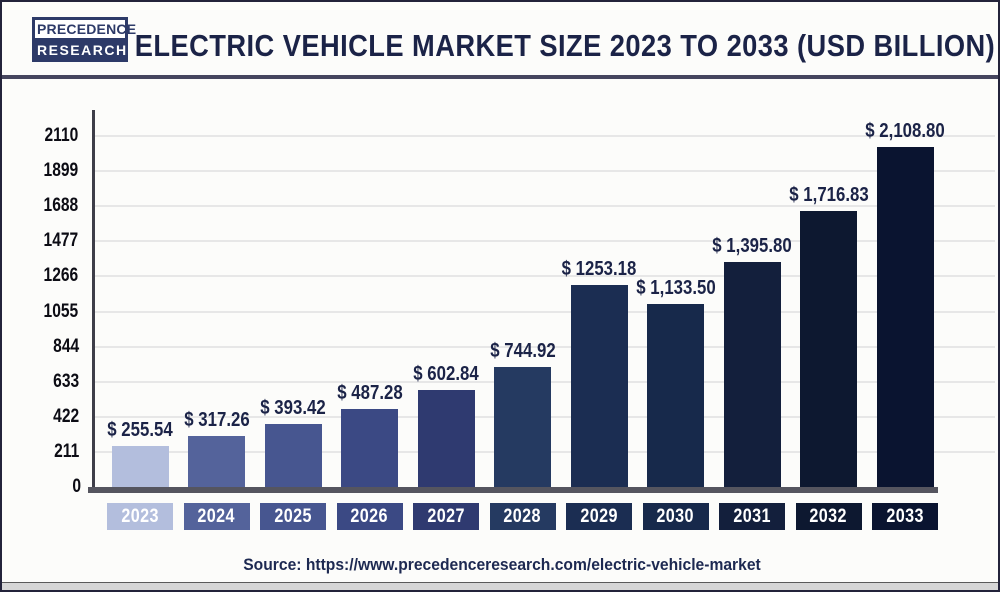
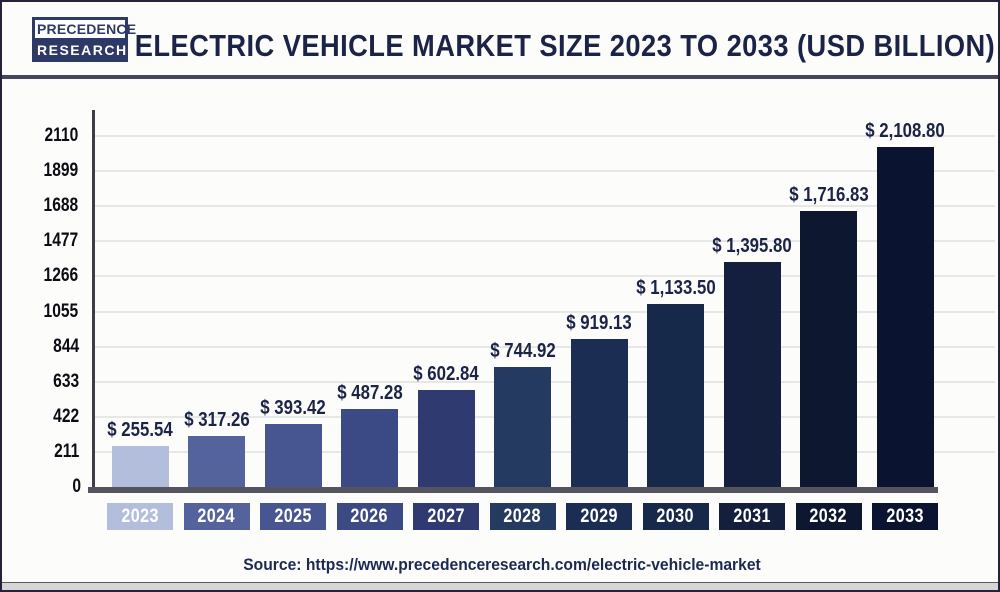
2029: 1253.18 -> 919.13
